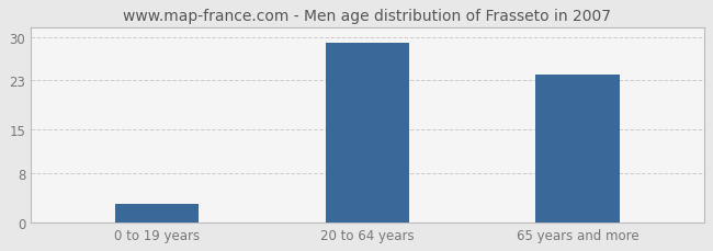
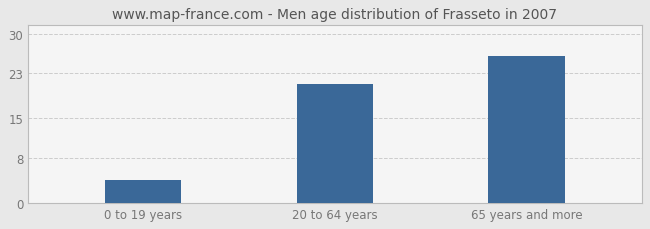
0 to 19 years: 3 -> 4
20 to 64 years: 29 -> 21
65 years and more: 24 -> 26
